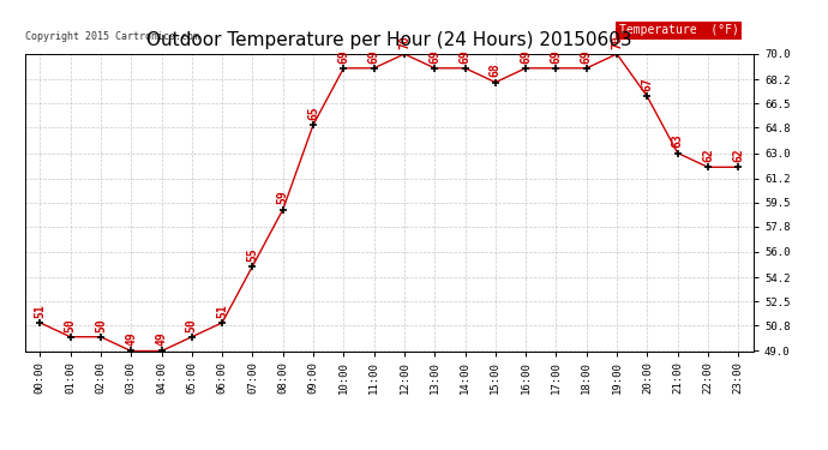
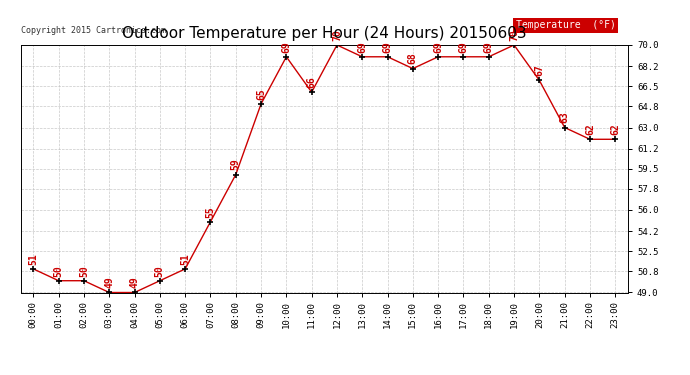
11:00: 69 -> 66
